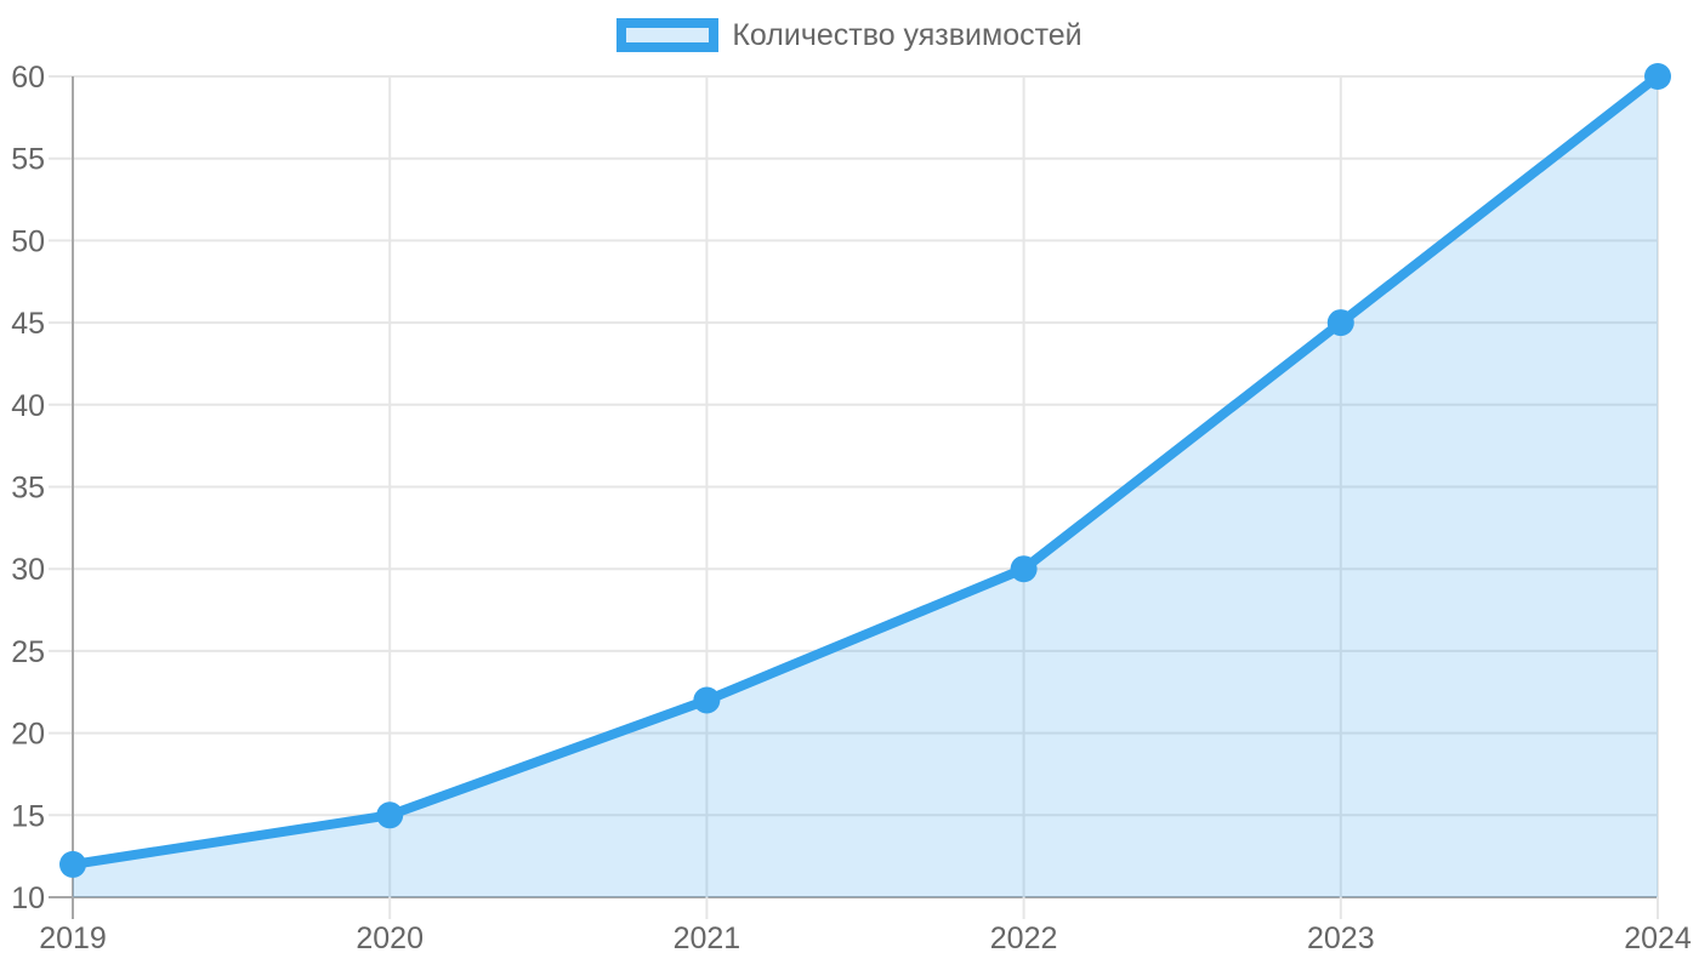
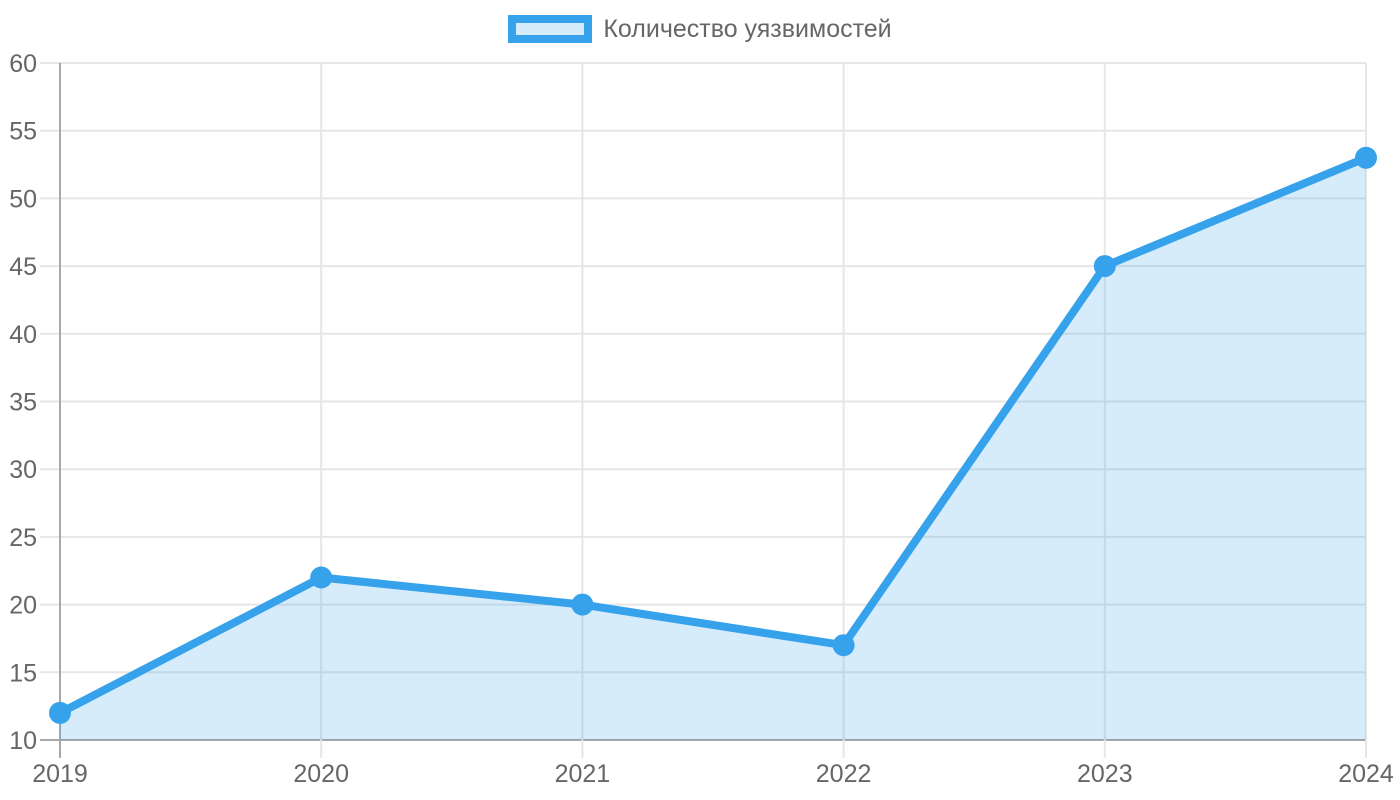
2020: 15 -> 22
2021: 22 -> 20
2022: 30 -> 17
2024: 60 -> 53
